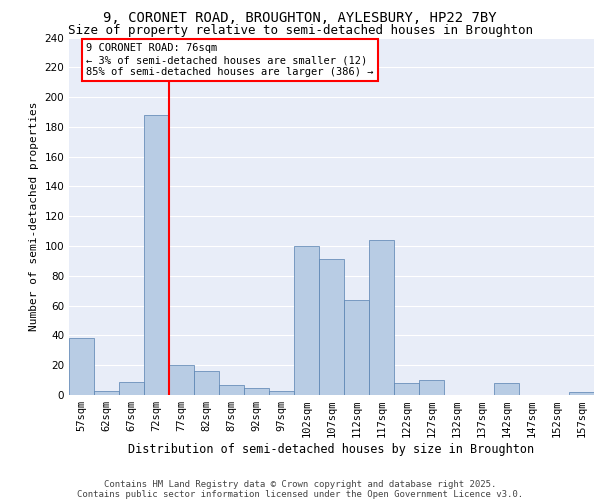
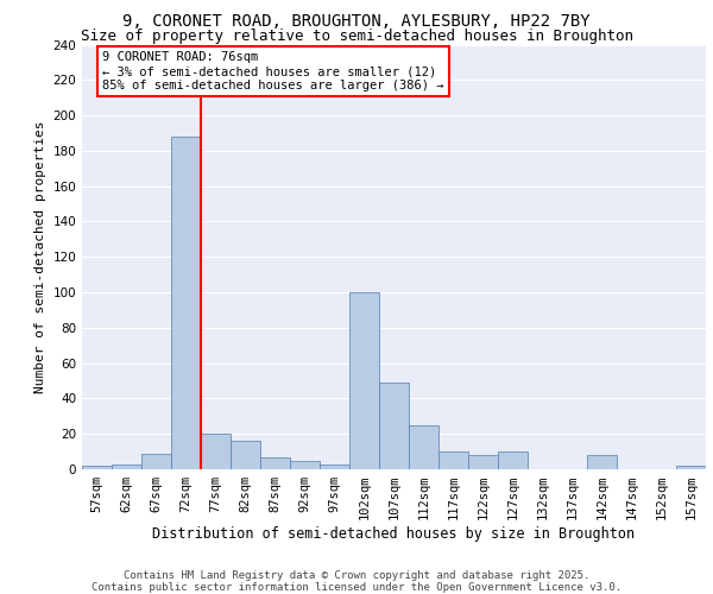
57sqm: 38 -> 2
107sqm: 91 -> 49
112sqm: 64 -> 25
117sqm: 104 -> 10
